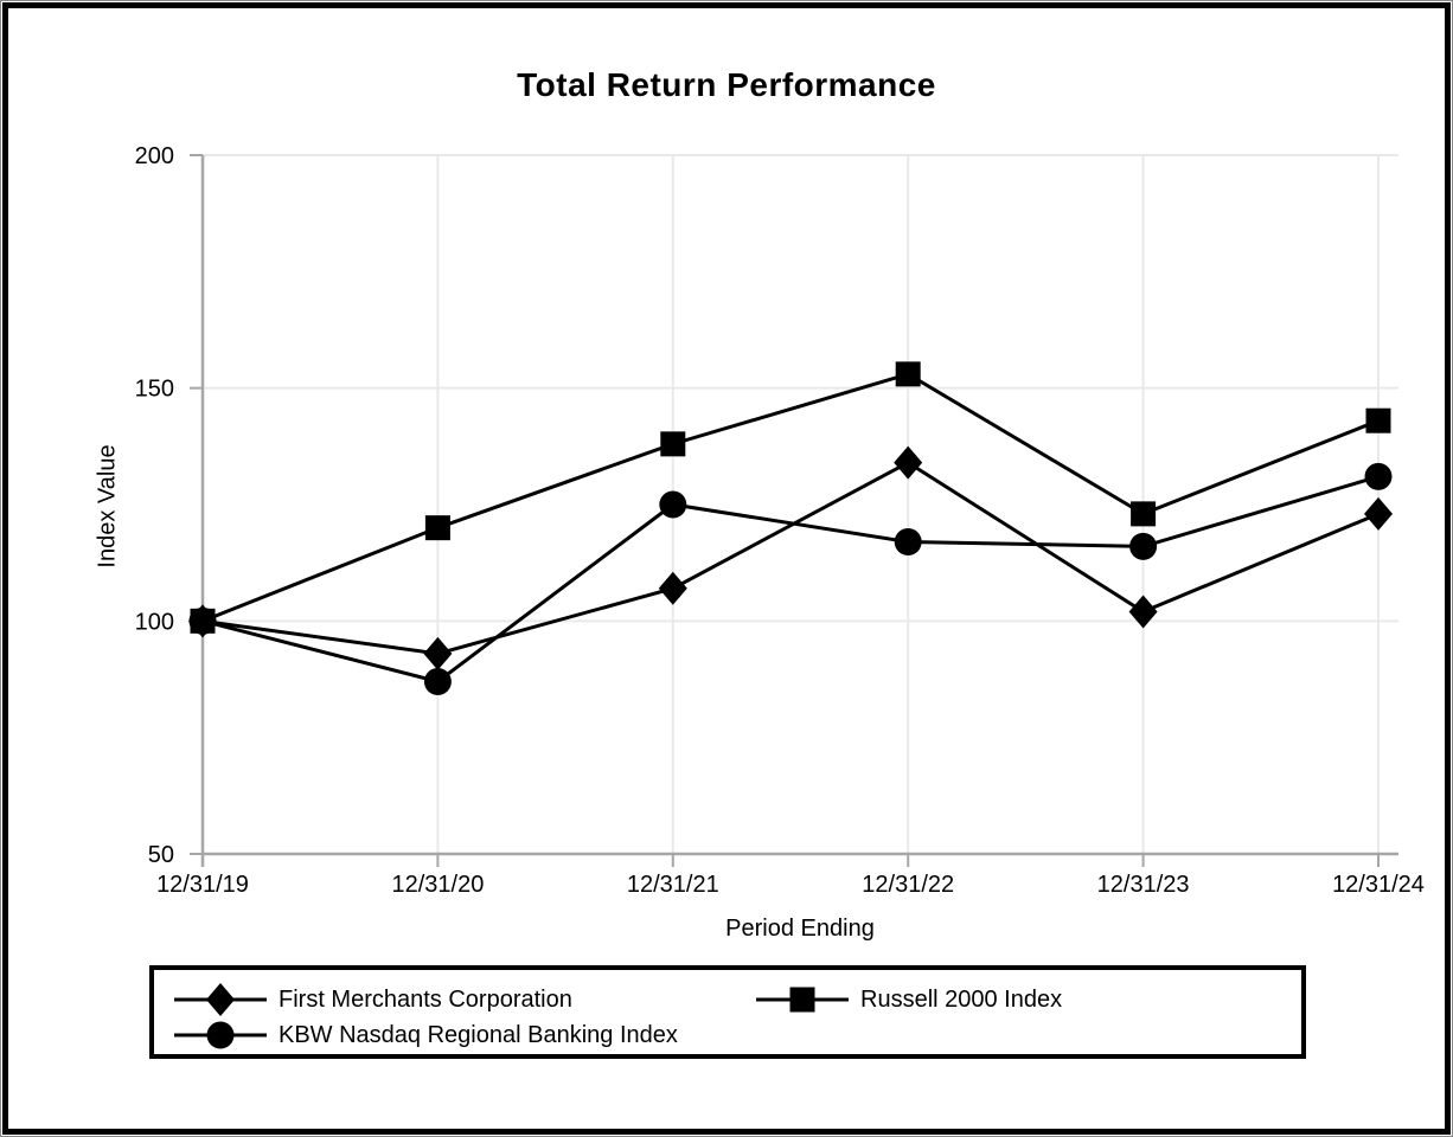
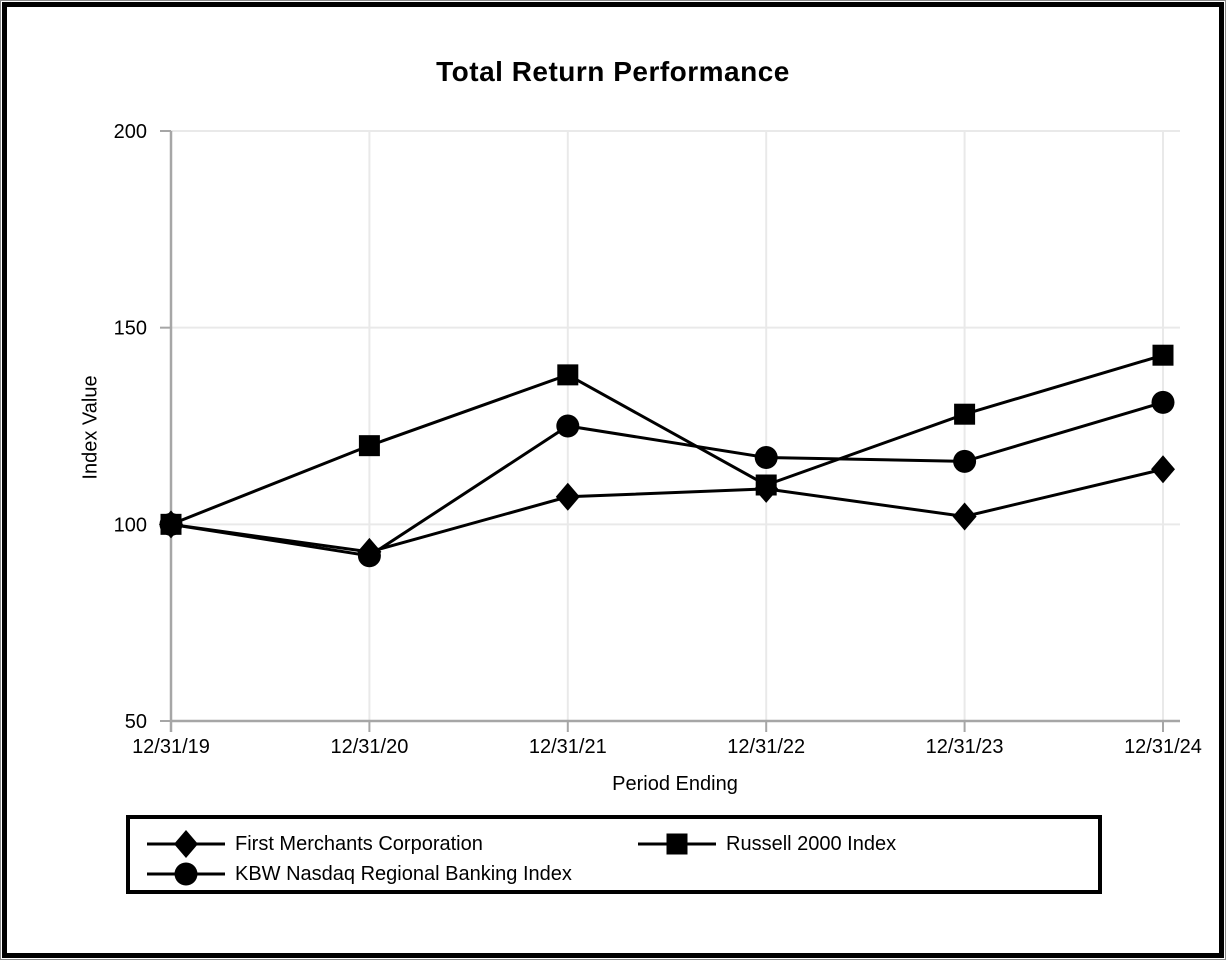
KBW Nasdaq Regional Banking Index/12/31/20: 87 -> 92
First Merchants Corporation/12/31/22: 134 -> 109
Russell 2000 Index/12/31/22: 153 -> 110
Russell 2000 Index/12/31/23: 123 -> 128
First Merchants Corporation/12/31/24: 123 -> 114
